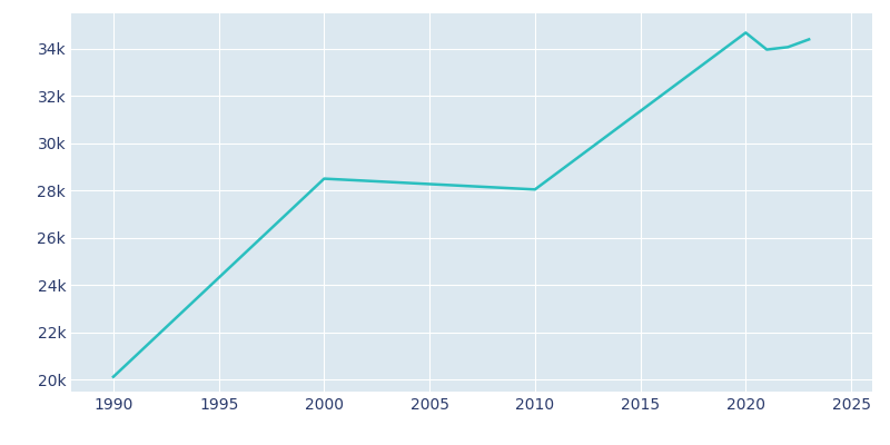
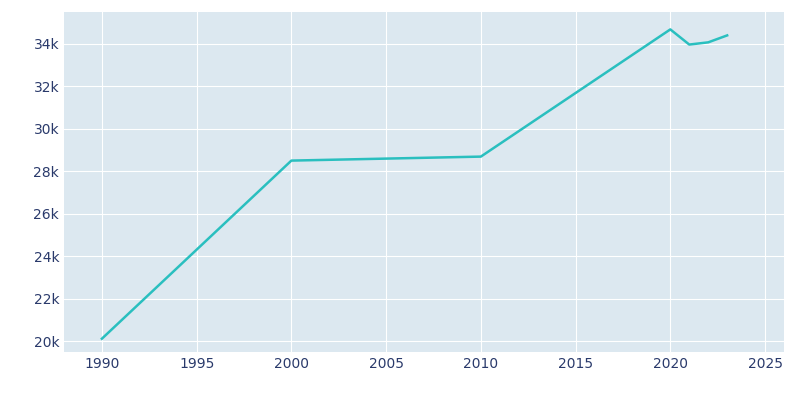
2010: 28.05k -> 28.70k
